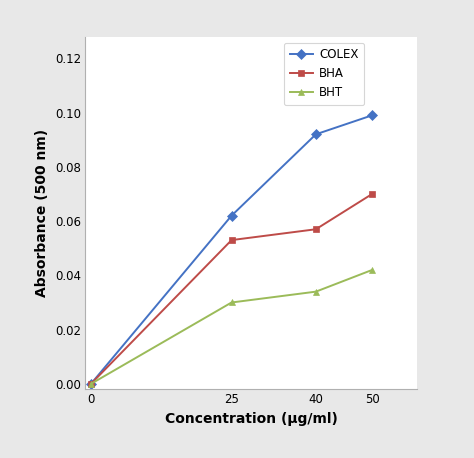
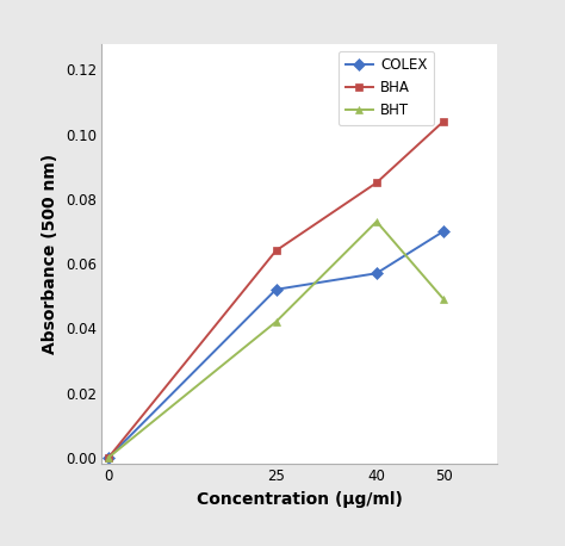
COLEX/25: 0.062 -> 0.052
BHA/25: 0.053 -> 0.064
BHT/25: 0.030 -> 0.042
COLEX/40: 0.092 -> 0.057
BHA/40: 0.057 -> 0.085
BHT/40: 0.034 -> 0.073
COLEX/50: 0.099 -> 0.070
BHA/50: 0.070 -> 0.104
BHT/50: 0.042 -> 0.049
